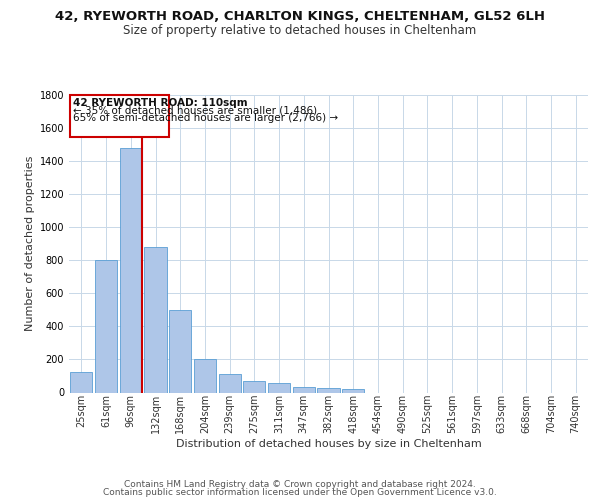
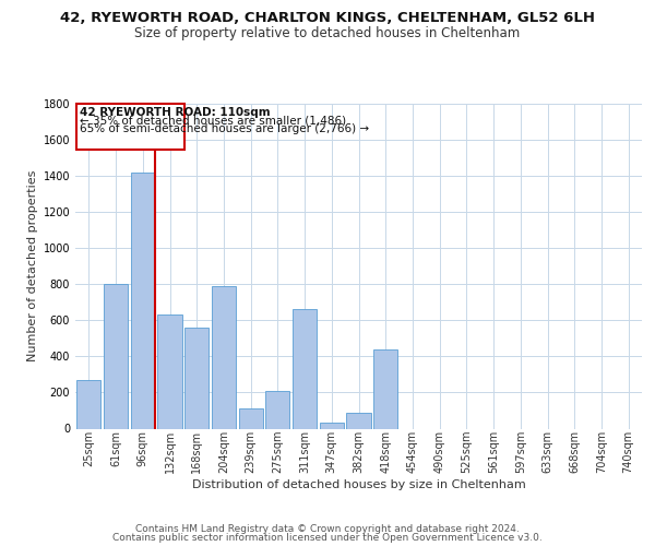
25sqm: 120 -> 270
96sqm: 1480 -> 1420
132sqm: 880 -> 630
168sqm: 500 -> 560
204sqm: 200 -> 790
275sqm: 70 -> 210
311sqm: 60 -> 660
382sqm: 20 -> 90
418sqm: 20 -> 440
